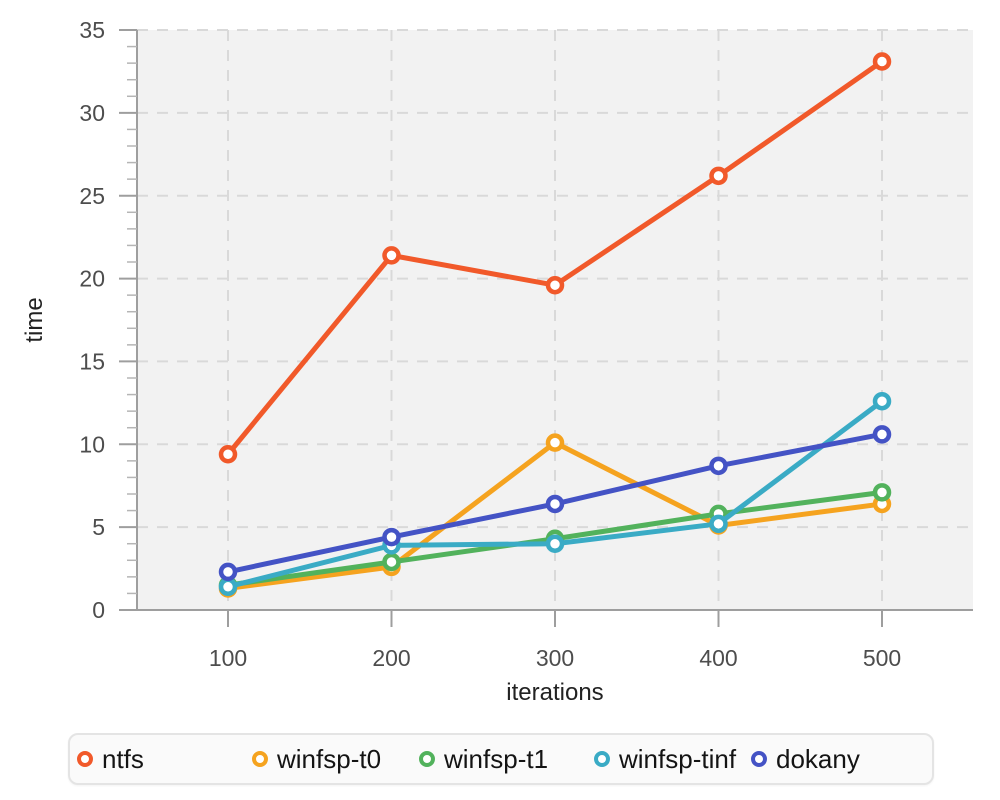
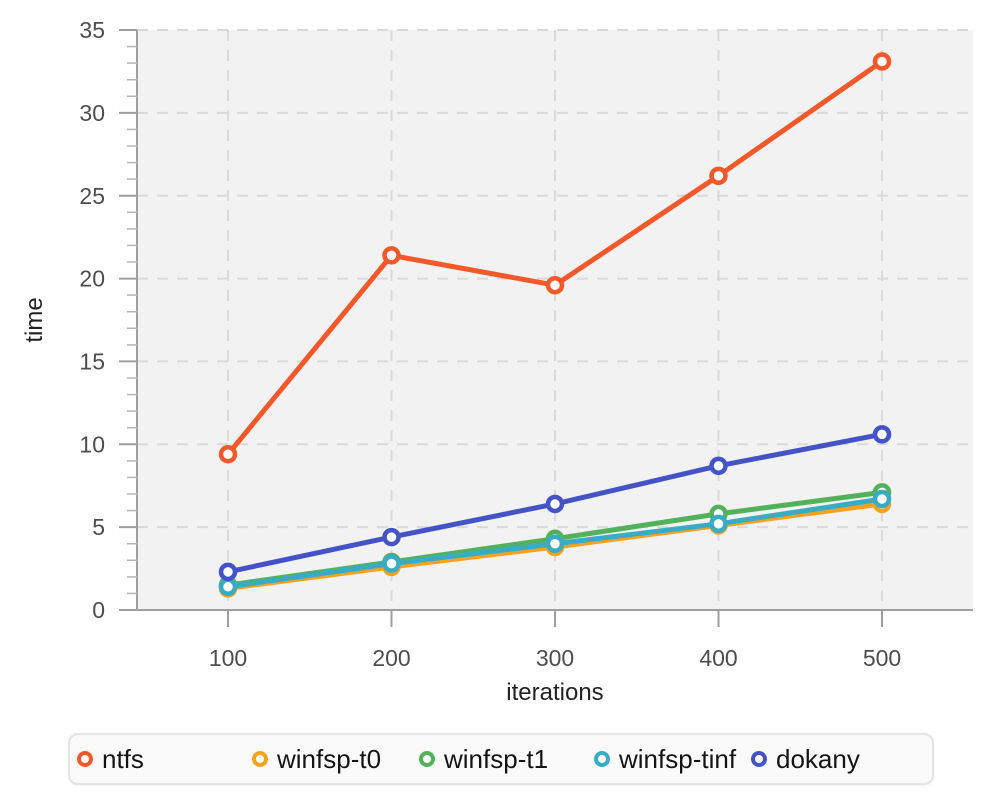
winfsp-tinf/200: 3.9 -> 2.8
winfsp-t0/300: 10.1 -> 3.8
winfsp-tinf/500: 12.6 -> 6.7
